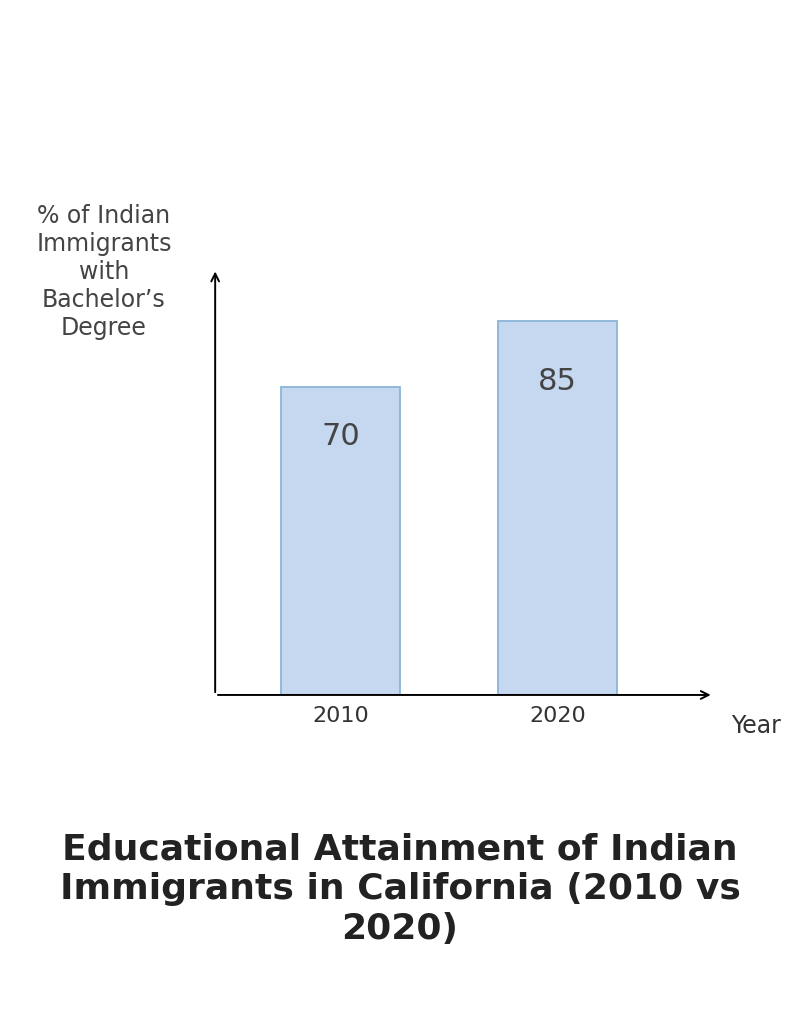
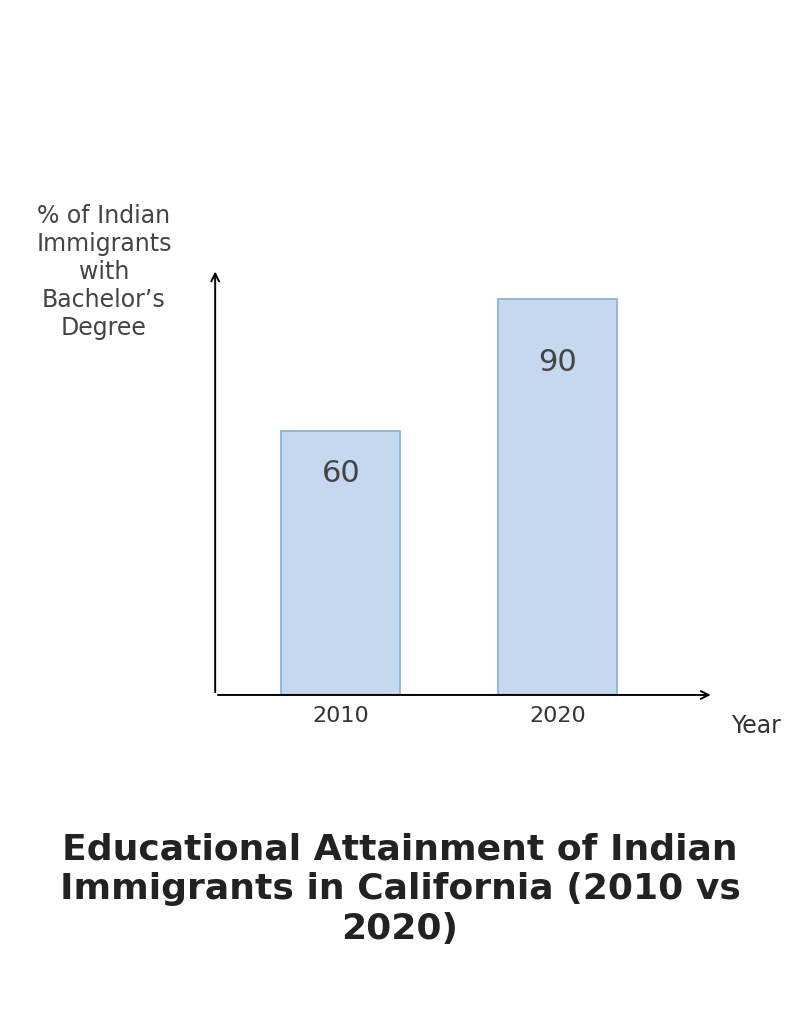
2010: 70 -> 60
2020: 85 -> 90
